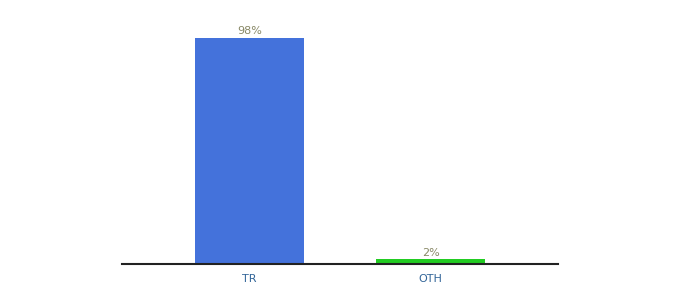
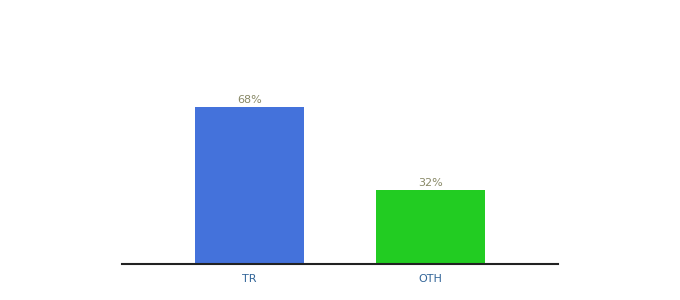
TR: 98% -> 68%
OTH: 2% -> 32%
